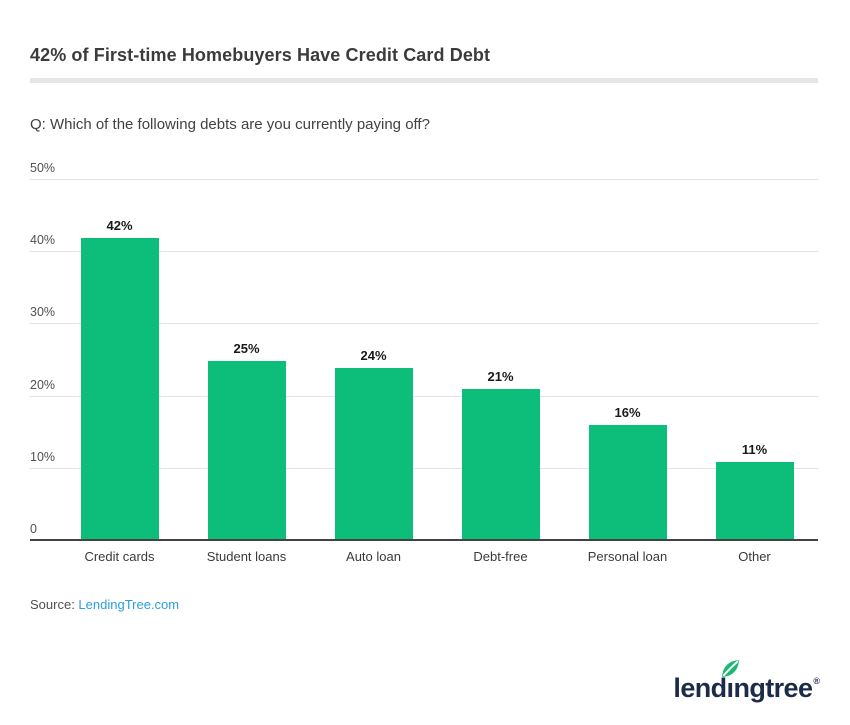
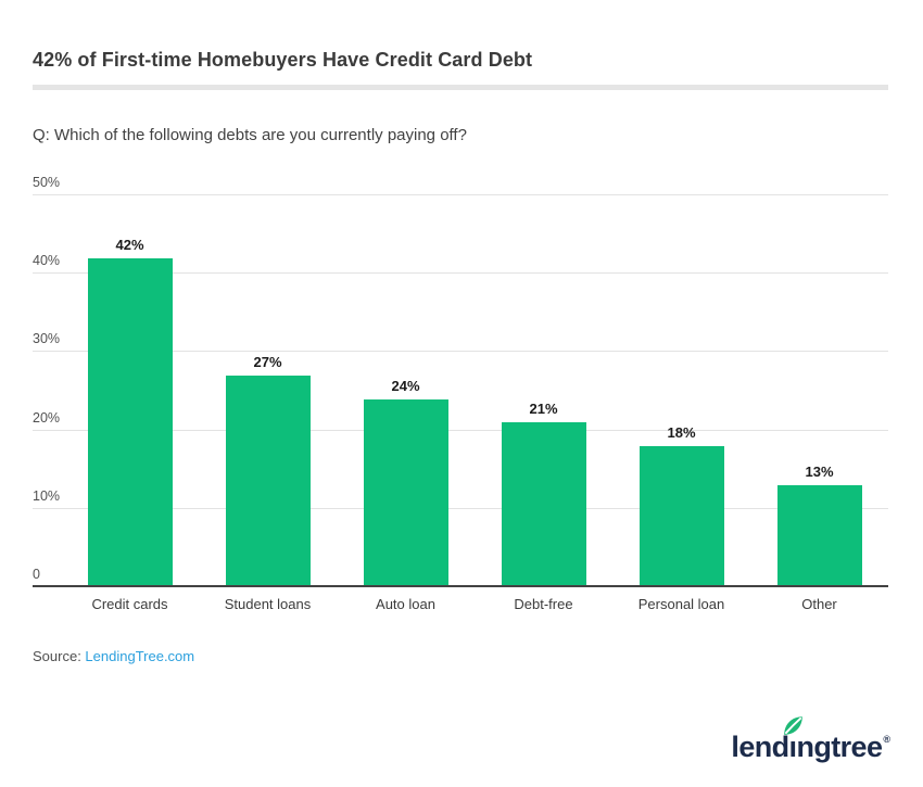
Student loans: 25% -> 27%
Personal loan: 16% -> 18%
Other: 11% -> 13%
